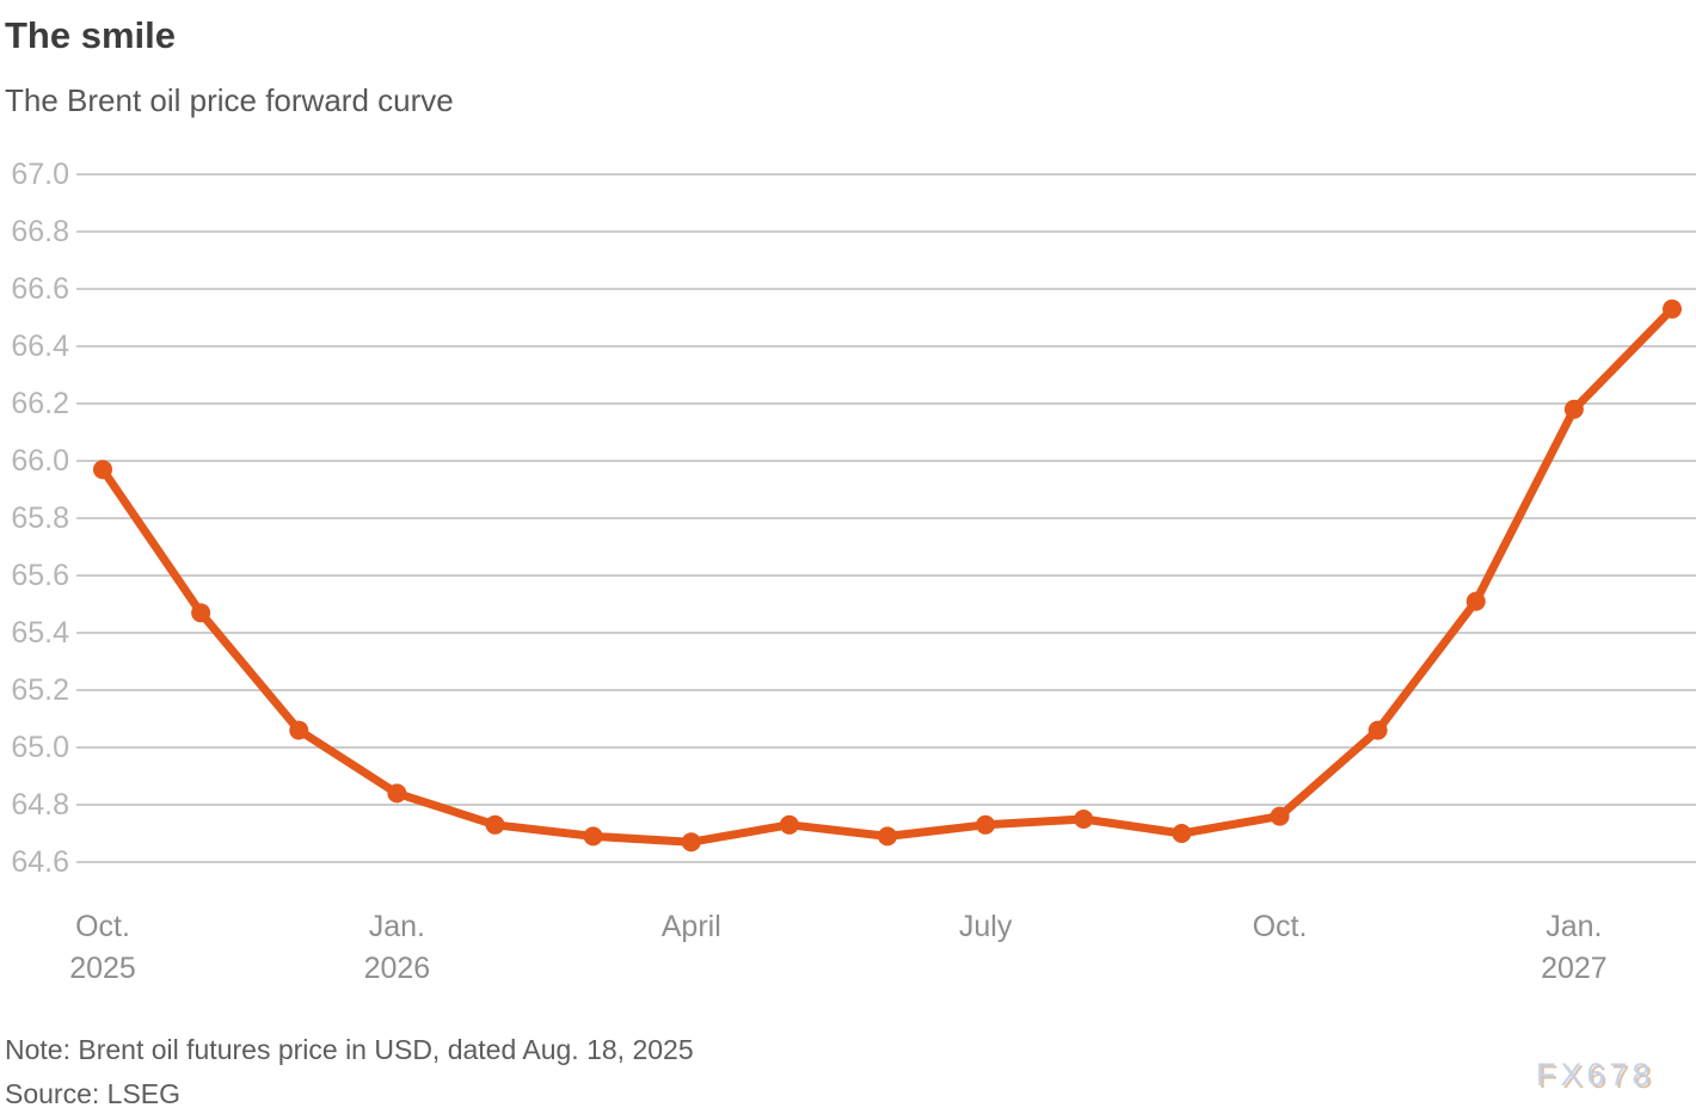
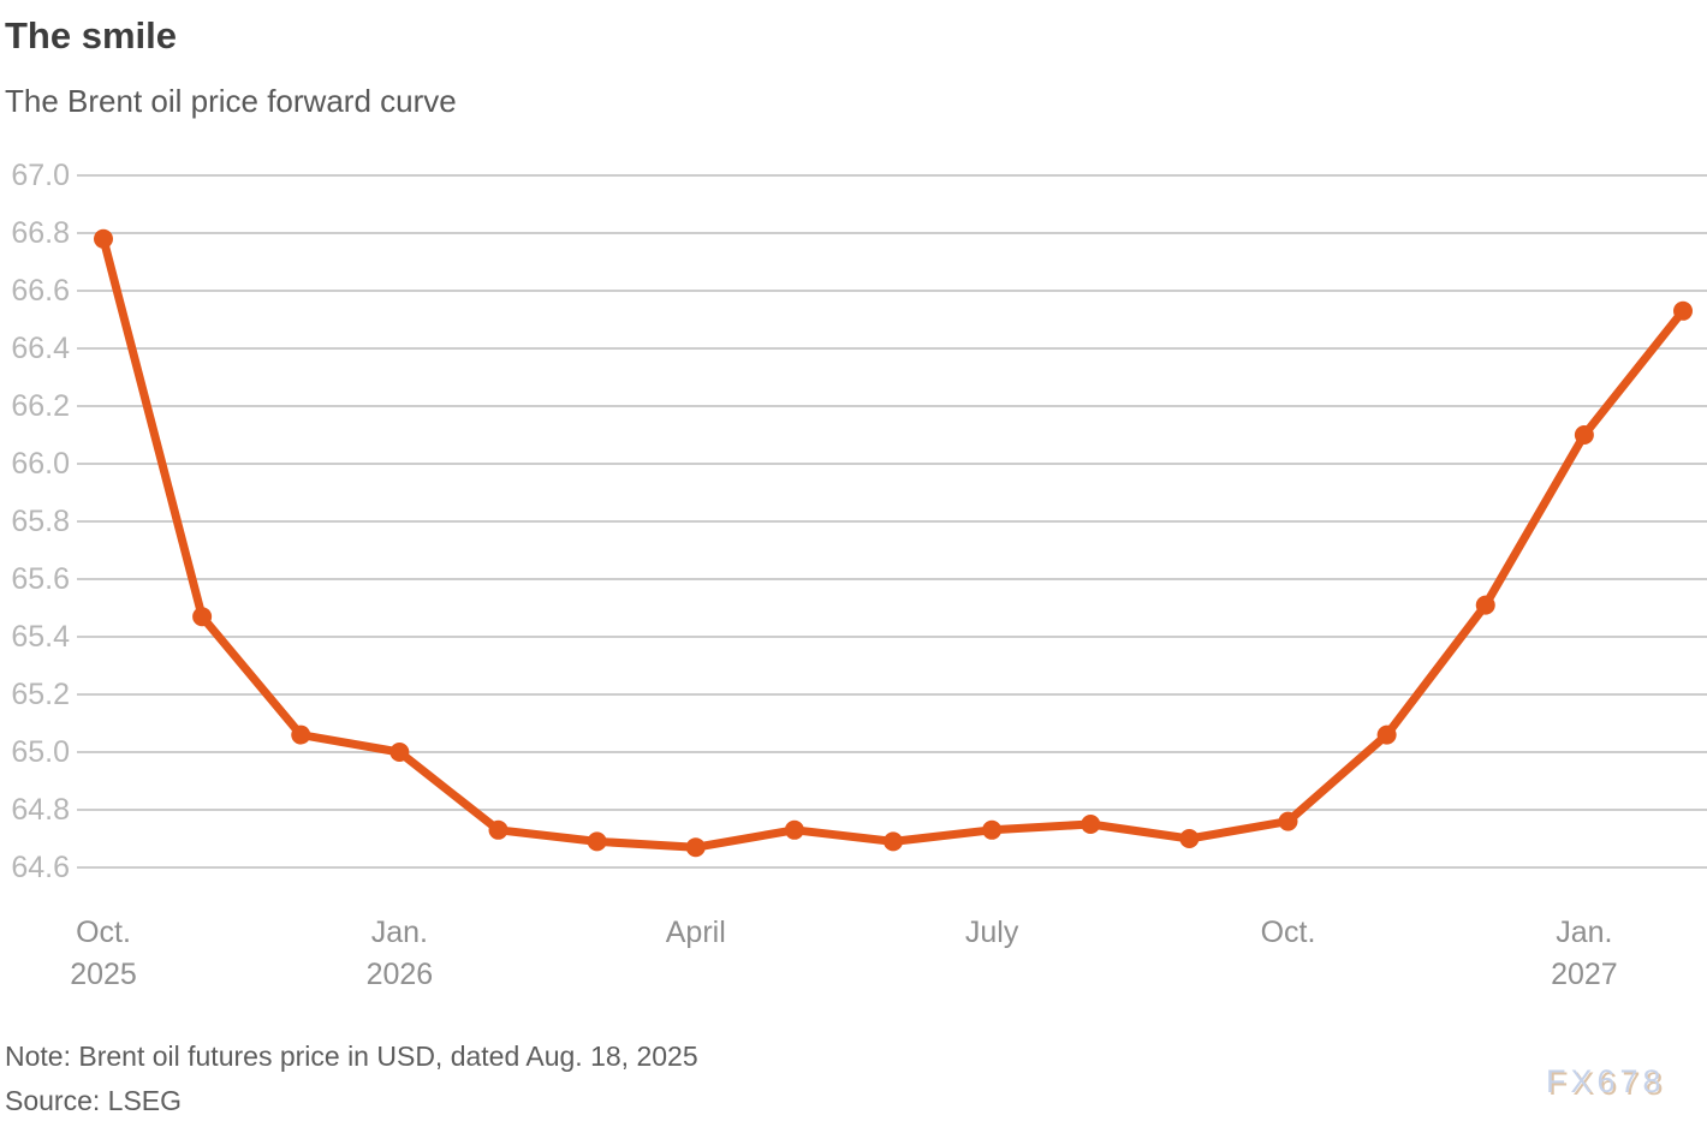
Oct. 2025: 65.97 -> 66.78
Jan. 2026: 64.84 -> 65.00
Jan. 2027: 66.18 -> 66.10
